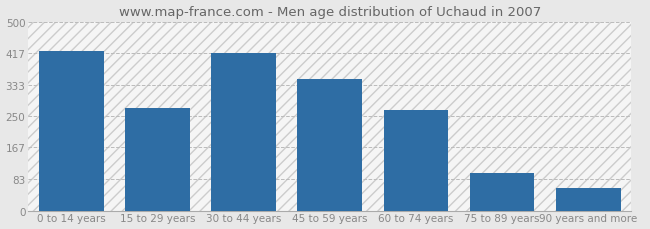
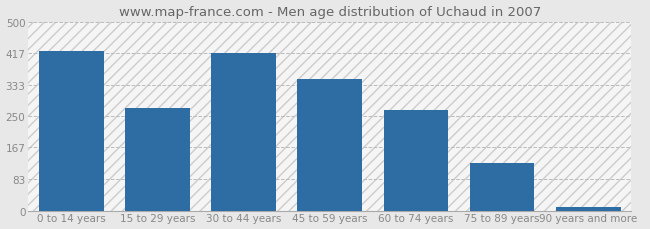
75 to 89 years: 100 -> 127
90 years and more: 60 -> 10
